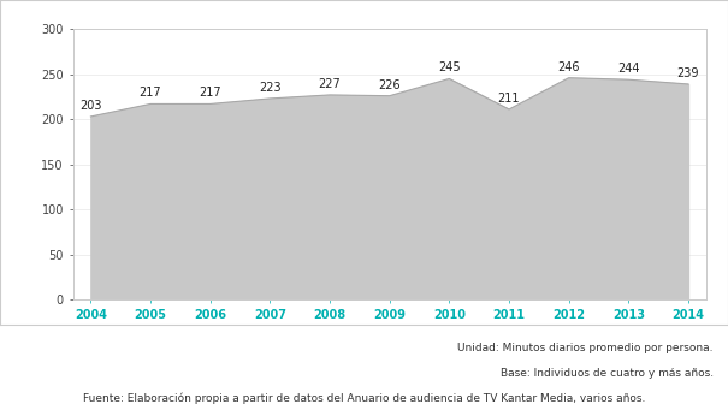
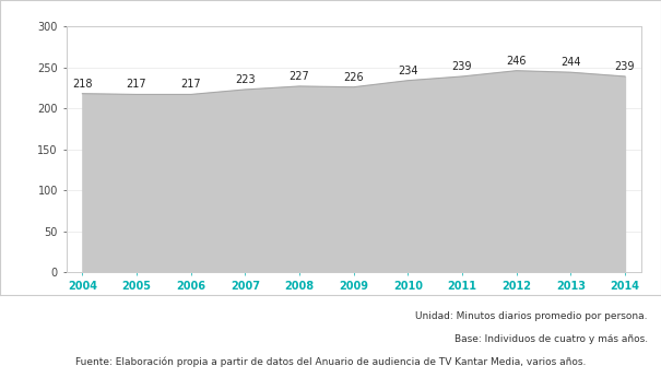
2004: 203 -> 218
2010: 245 -> 234
2011: 211 -> 239
